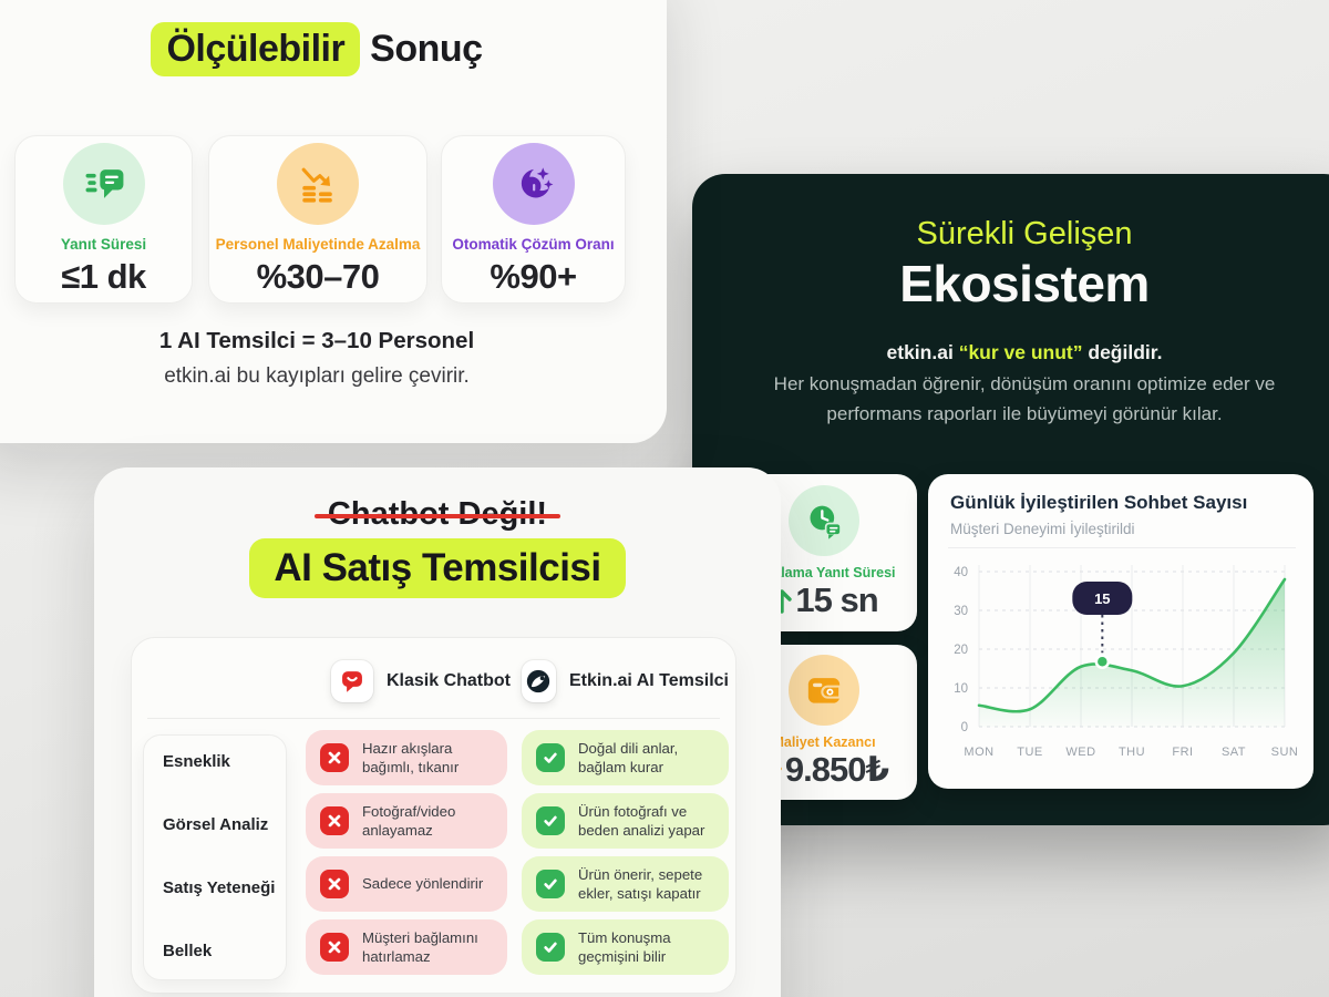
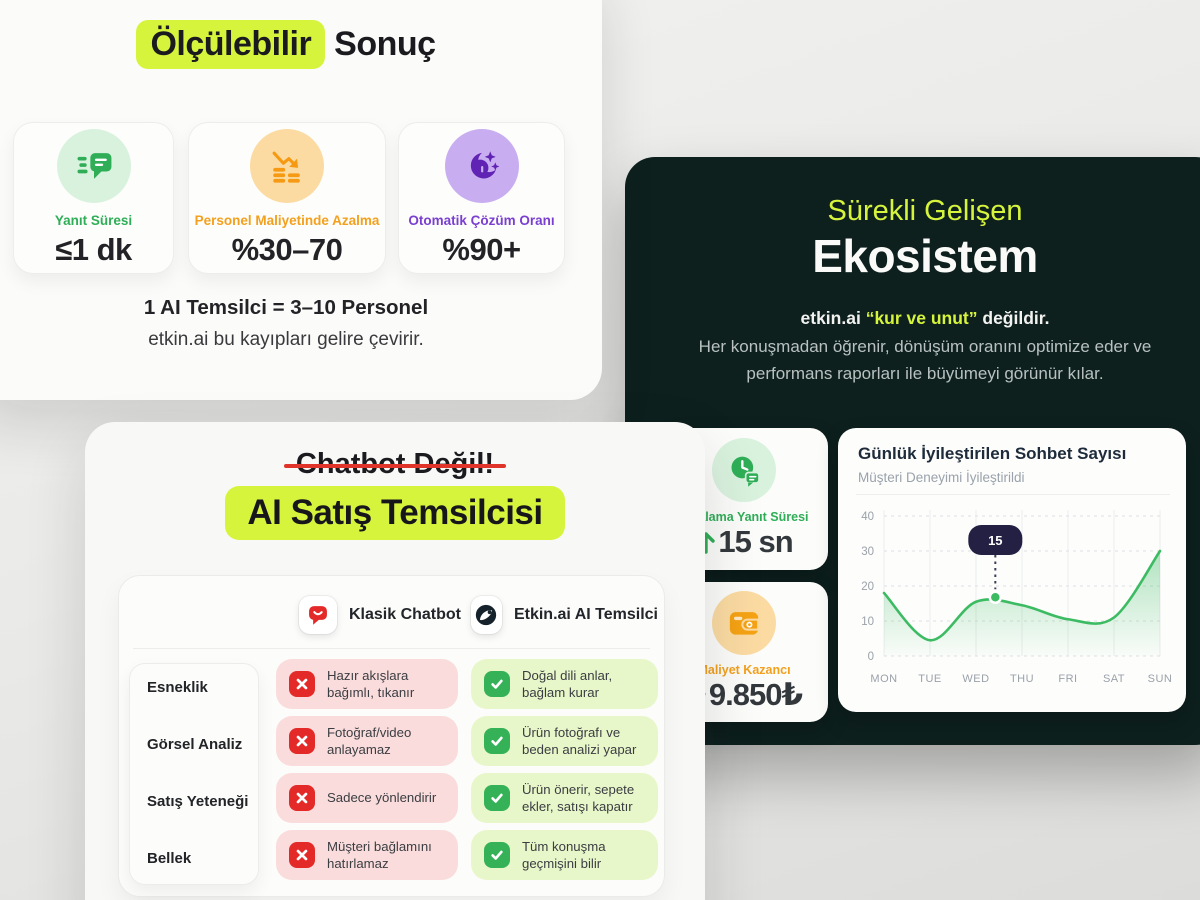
MON: 6 -> 18
SAT: 19 -> 11
SUN: 38 -> 30
